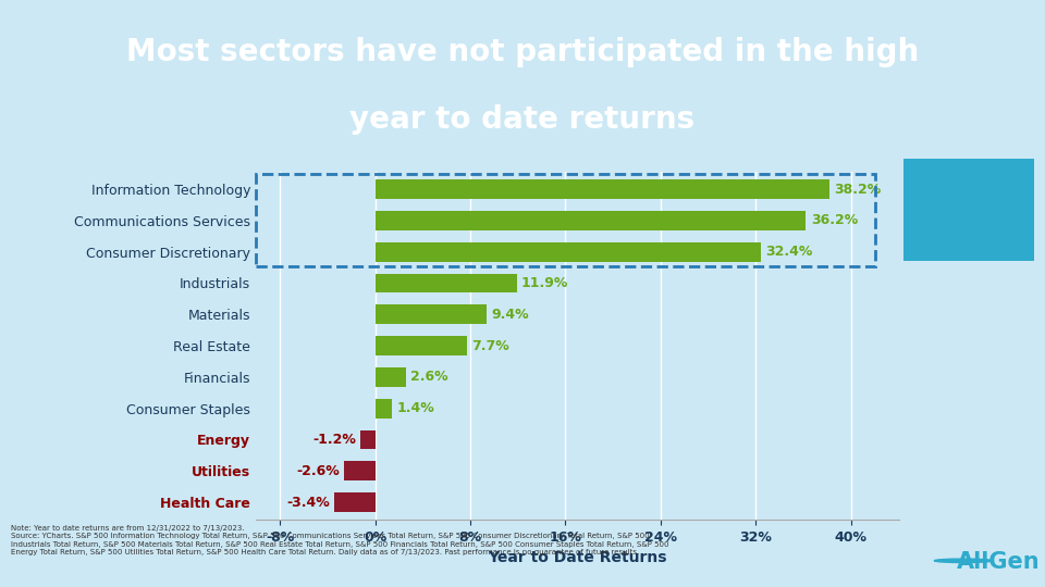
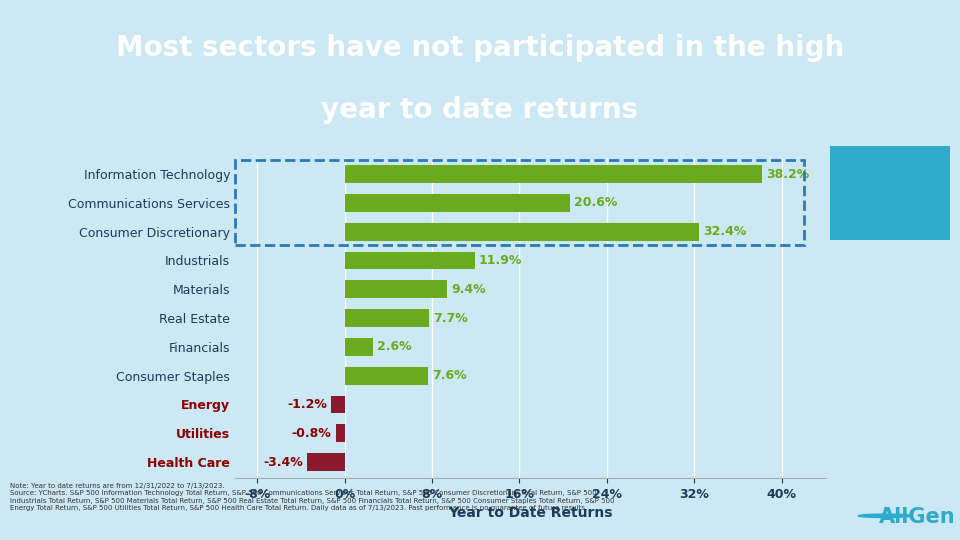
Communications Services: 36.2% -> 20.6%
Consumer Staples: 1.4% -> 7.6%
Utilities: -2.6% -> -0.8%
